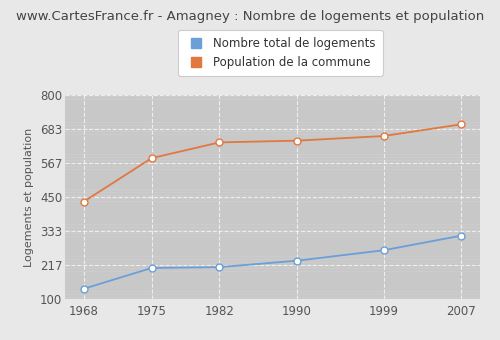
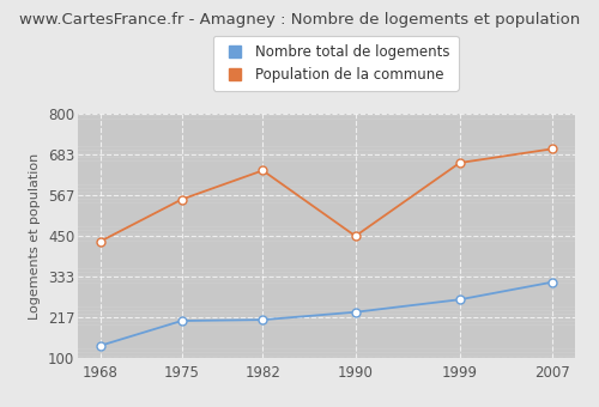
Population de la commune/1975: 584 -> 555
Population de la commune/1990: 644 -> 450
